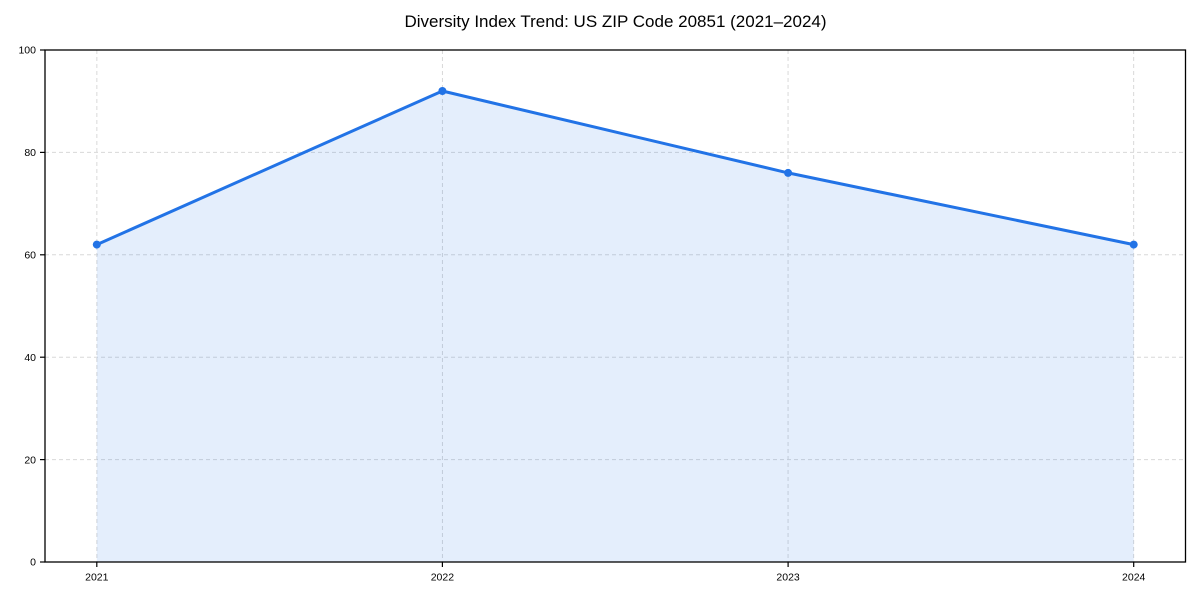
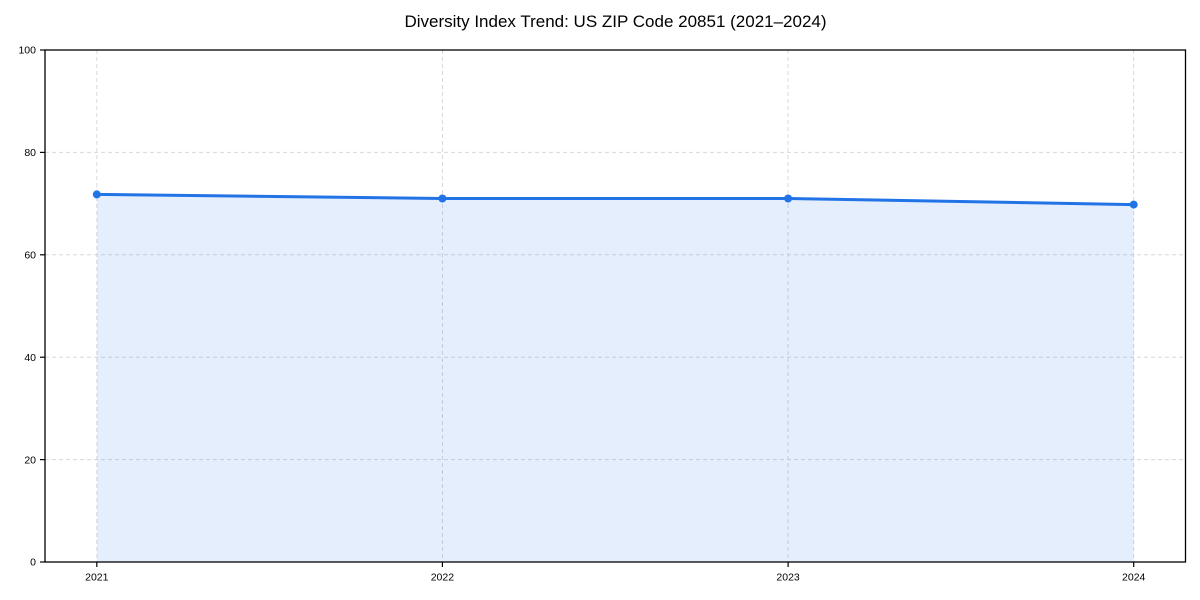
2021: 62 -> 72
2022: 92 -> 71
2023: 76 -> 71
2024: 62 -> 70
